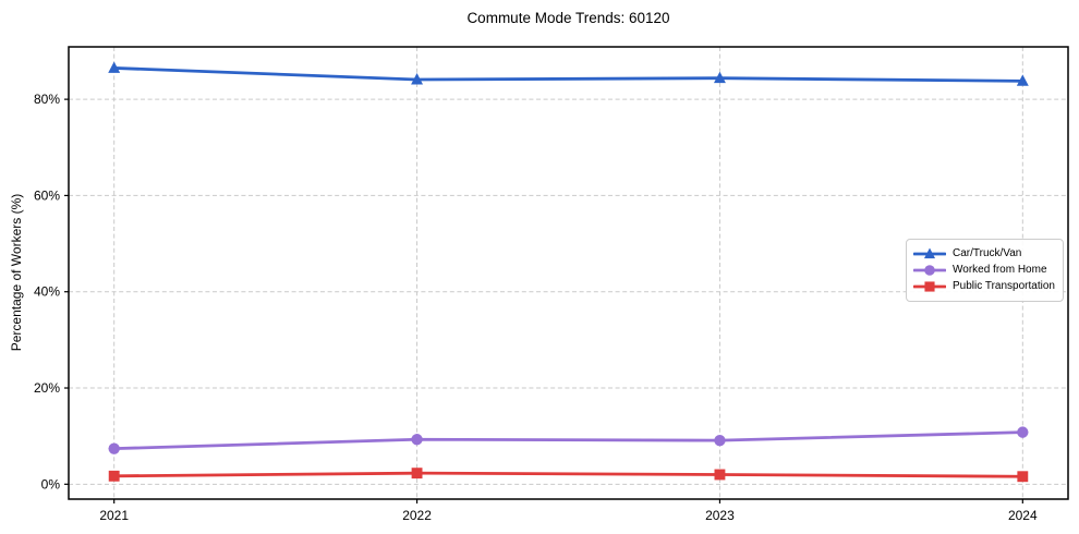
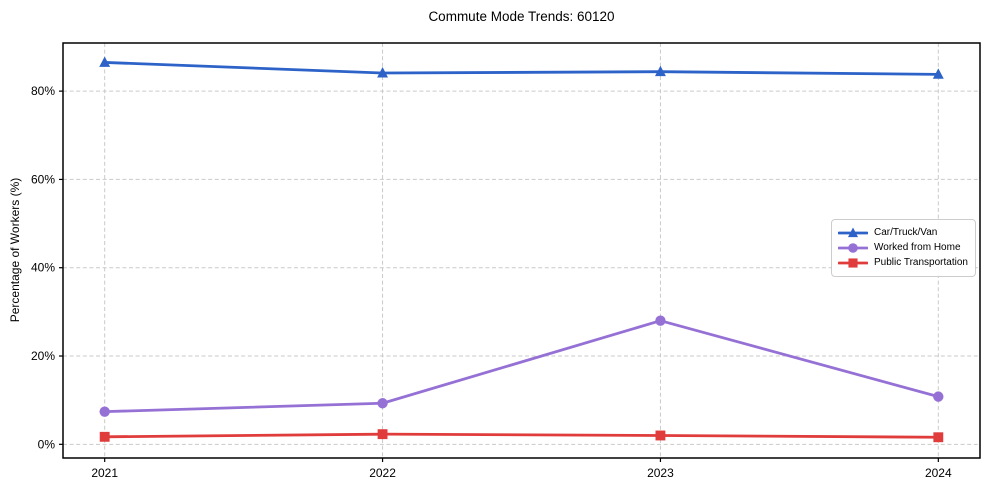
Worked from Home/2023: 9% -> 28%
